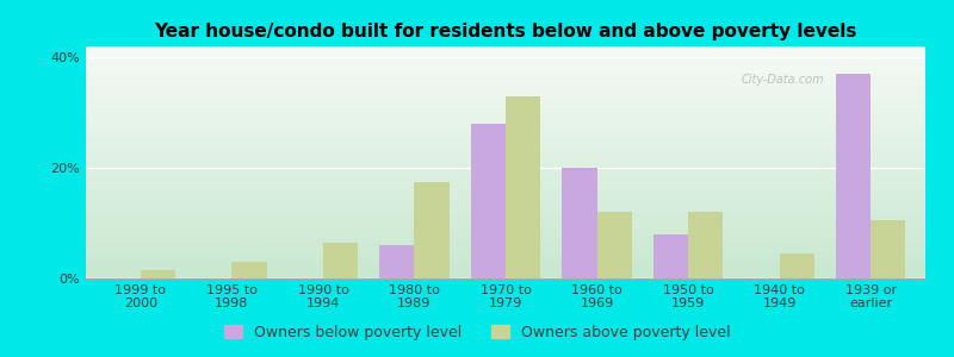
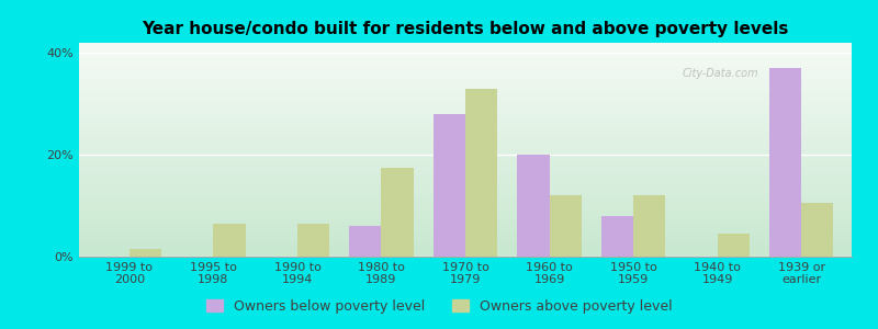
Owners above poverty level/1995 to 1998: 3.0% -> 6.5%
